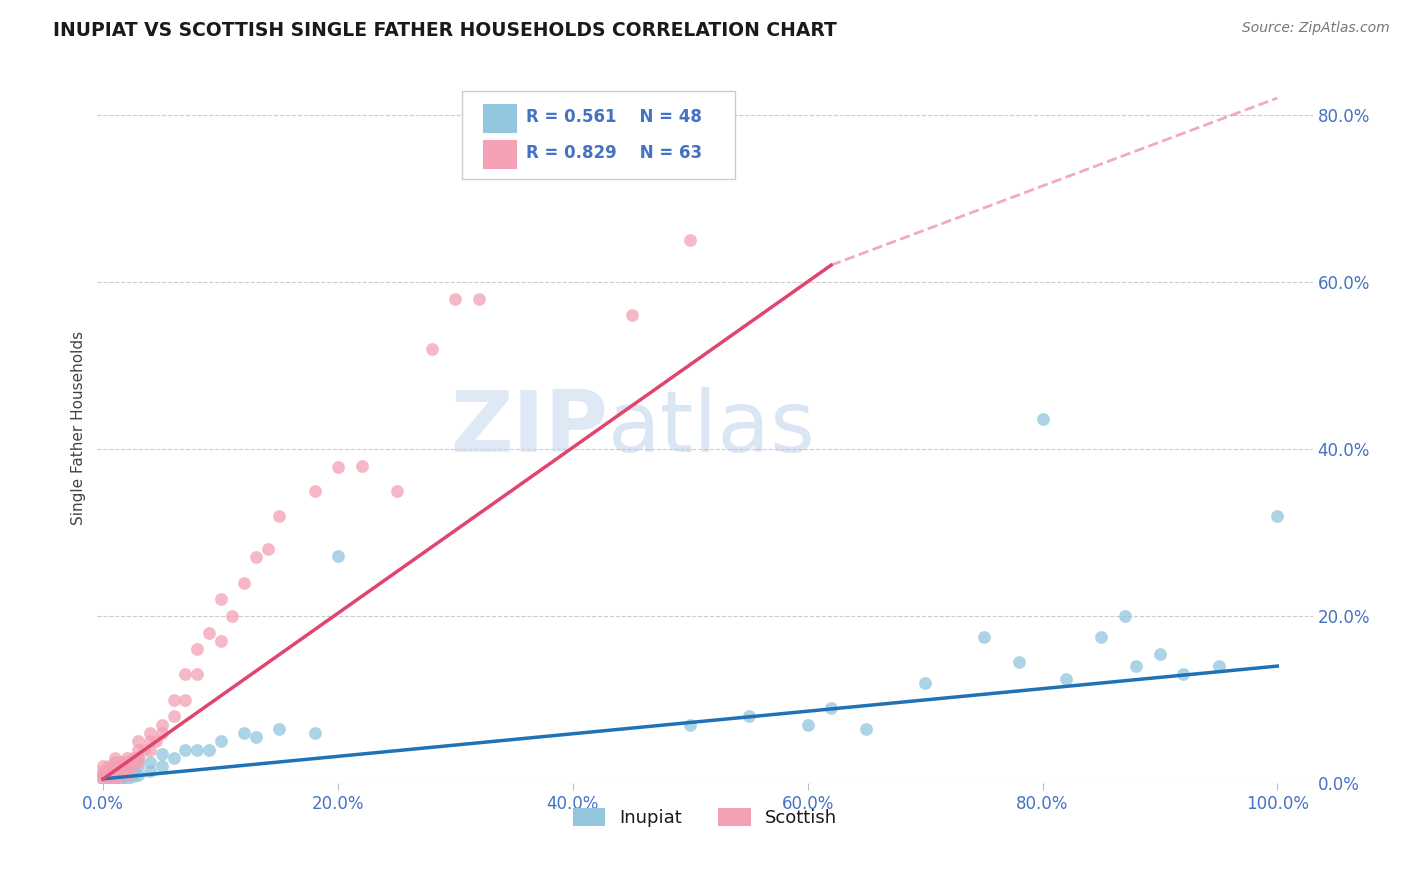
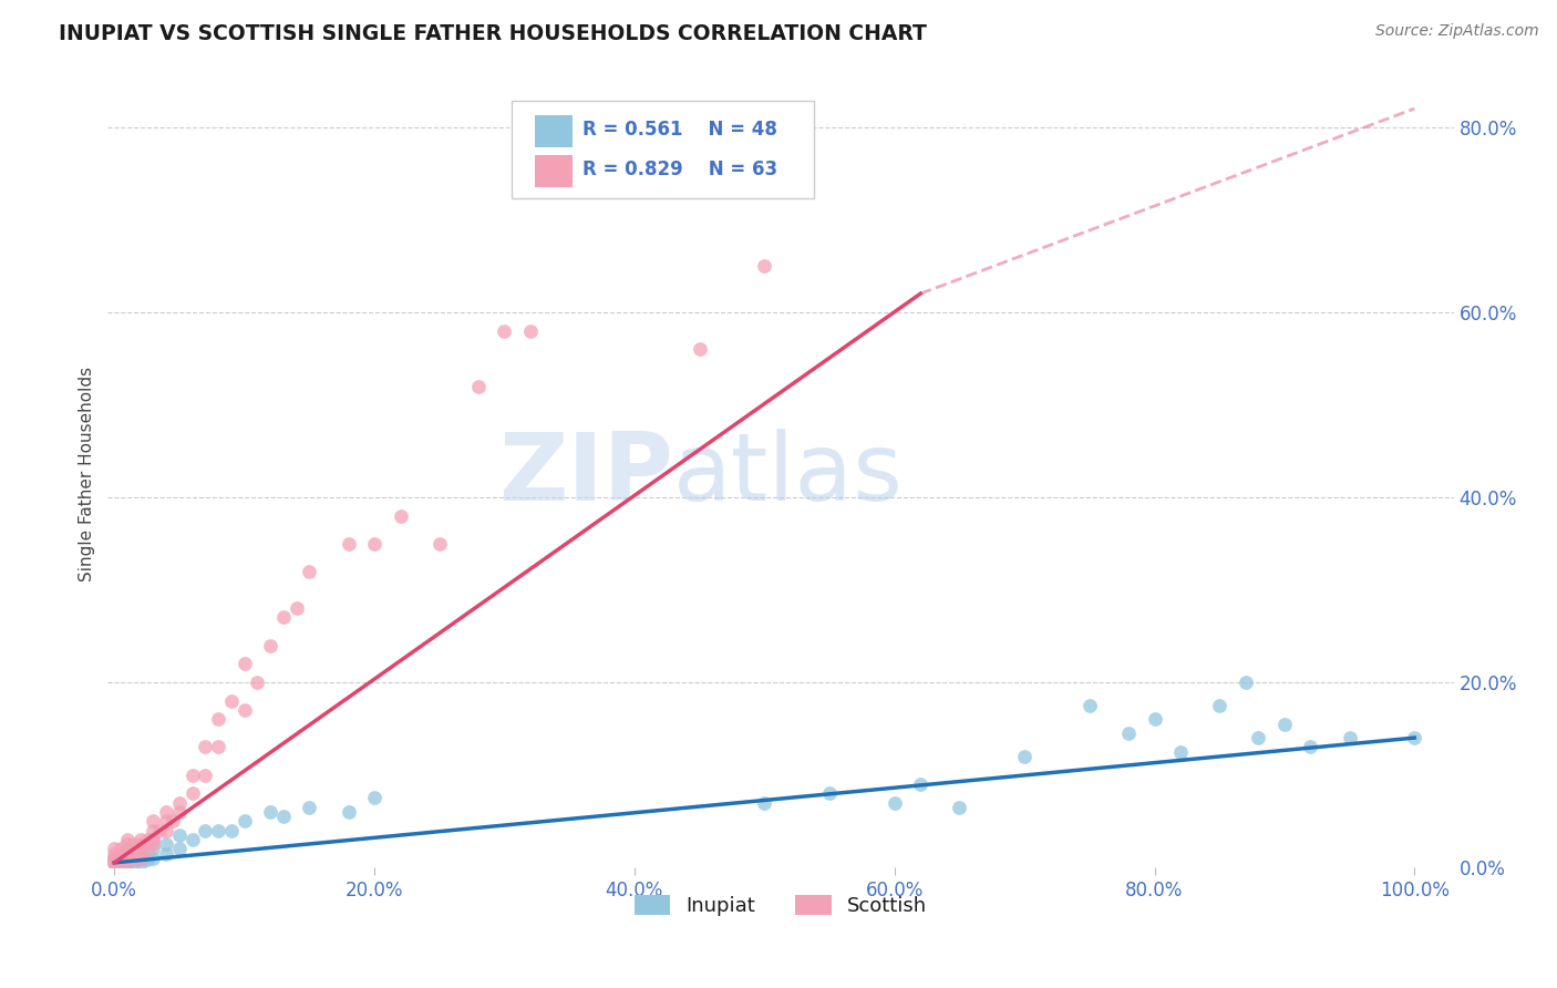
Inupiat/20.0%: 27.2% -> 7.5%
Scottish/20.0%: 37.8% -> 35.0%
Inupiat/80.0%: 43.6% -> 16.0%
Inupiat/100.0%: 32.0% -> 14.0%
